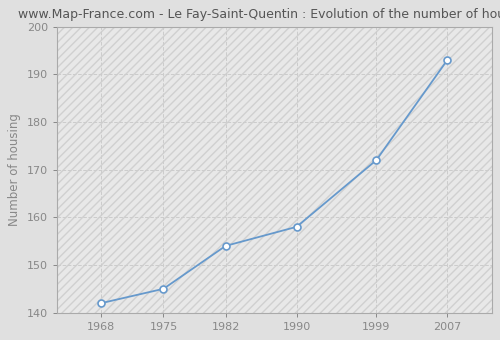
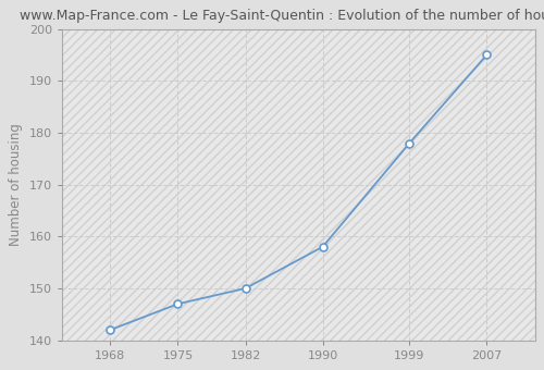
1975: 145 -> 147
1982: 154 -> 150
1999: 172 -> 178
2007: 193 -> 195
